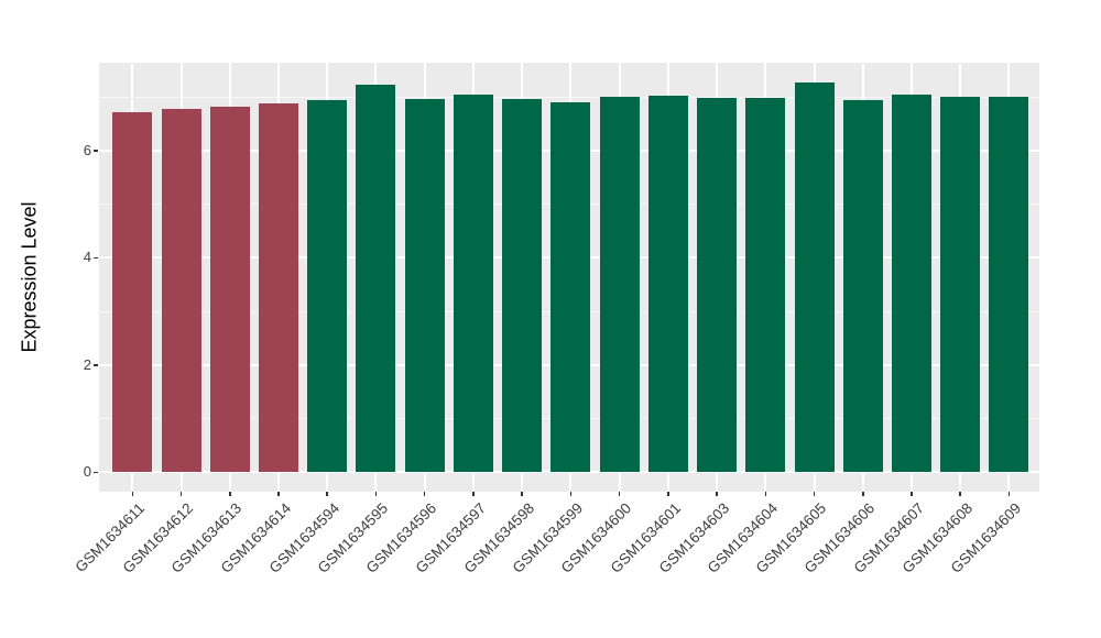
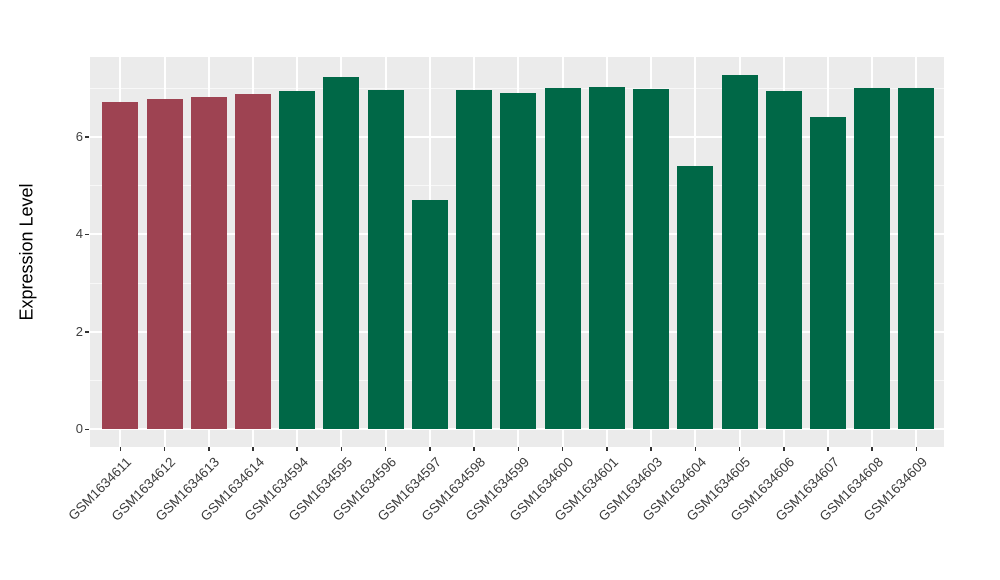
GSM1634597: 7.0 -> 4.7
GSM1634604: 7.0 -> 5.4
GSM1634607: 7.0 -> 6.4
